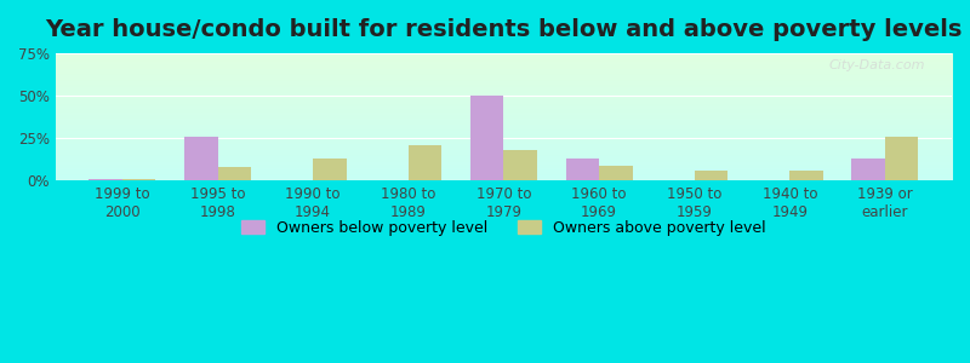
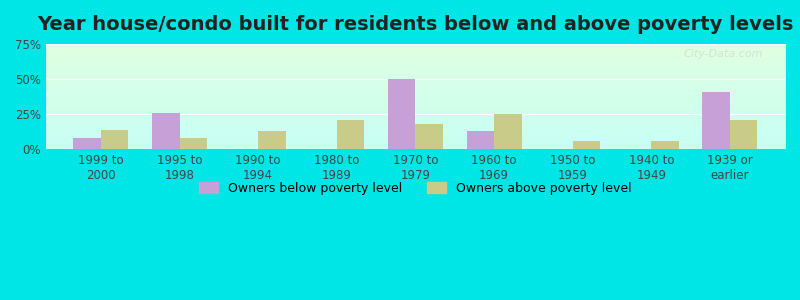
Owners below poverty level/1999 to 2000: 0% -> 8%
Owners above poverty level/1999 to 2000: 0% -> 14%
Owners above poverty level/1960 to 1969: 9% -> 25%
Owners below poverty level/1939 or earlier: 13% -> 41%
Owners above poverty level/1939 or earlier: 26% -> 21%
